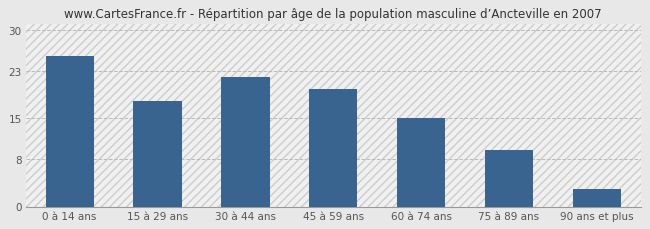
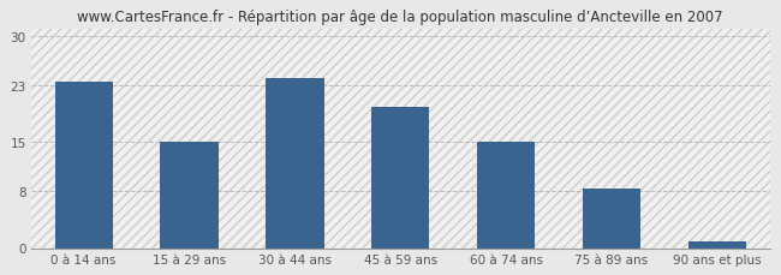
0 à 14 ans: 25.6 -> 23.5
15 à 29 ans: 18.0 -> 15.0
30 à 44 ans: 22.0 -> 24.0
75 à 89 ans: 9.6 -> 8.5
90 ans et plus: 3.0 -> 1.0
